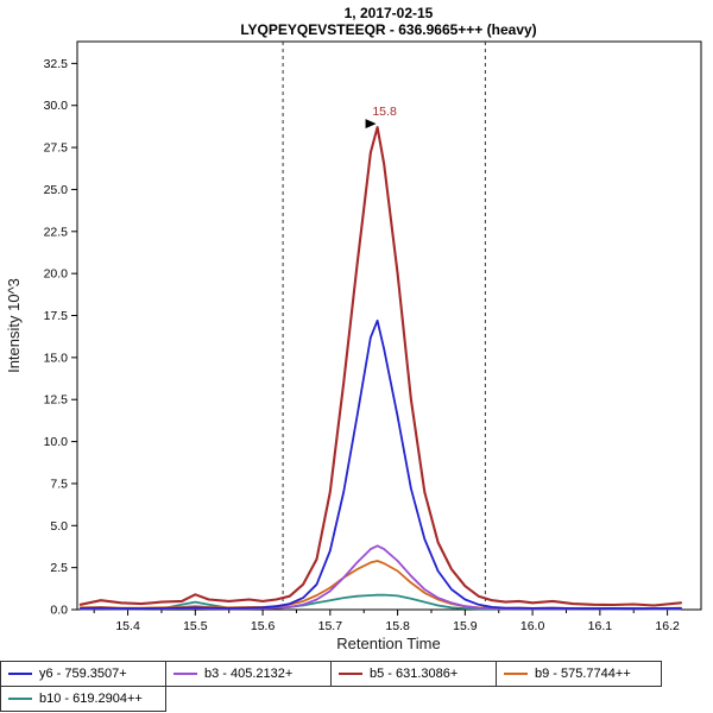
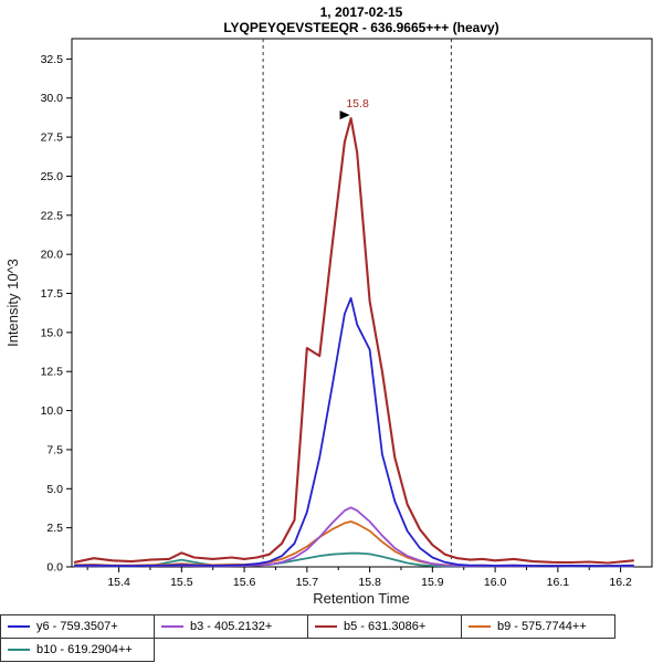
b5 - 631.3086+/15.7: 7.0 -> 14.0
y6 - 759.3507+/15.8: 11.5 -> 13.9
b5 - 631.3086+/15.8: 20.0 -> 17.0
